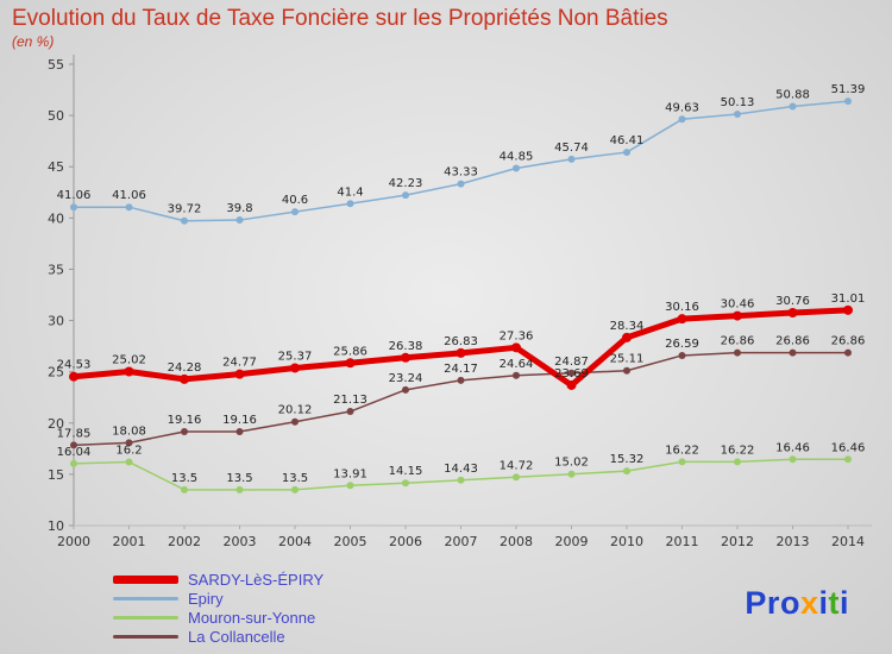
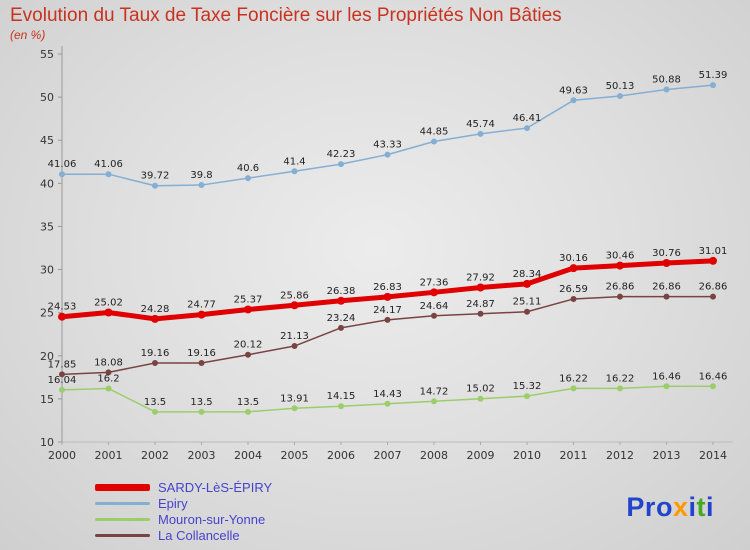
SARDY-LèS-ÉPIRY/2009: 23.69 -> 27.92
